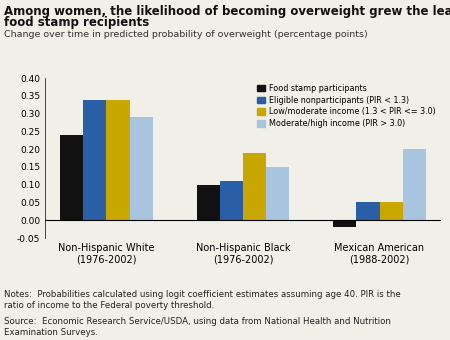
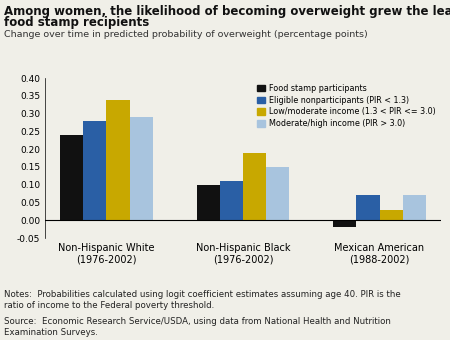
Eligible nonparticipants (PIR < 1.3)/Non-Hispanic White (1976-2002): 0.34 -> 0.28
Eligible nonparticipants (PIR < 1.3)/Mexican American (1988-2002): 0.05 -> 0.07
Low/moderate income (1.3 < PIR <= 3.0)/Mexican American (1988-2002): 0.05 -> 0.03
Moderate/high income (PIR > 3.0)/Mexican American (1988-2002): 0.20 -> 0.07
